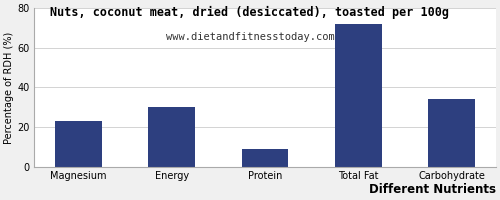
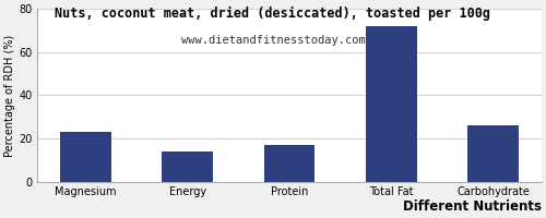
Energy: 30 -> 14
Protein: 9 -> 17
Carbohydrate: 34 -> 26
